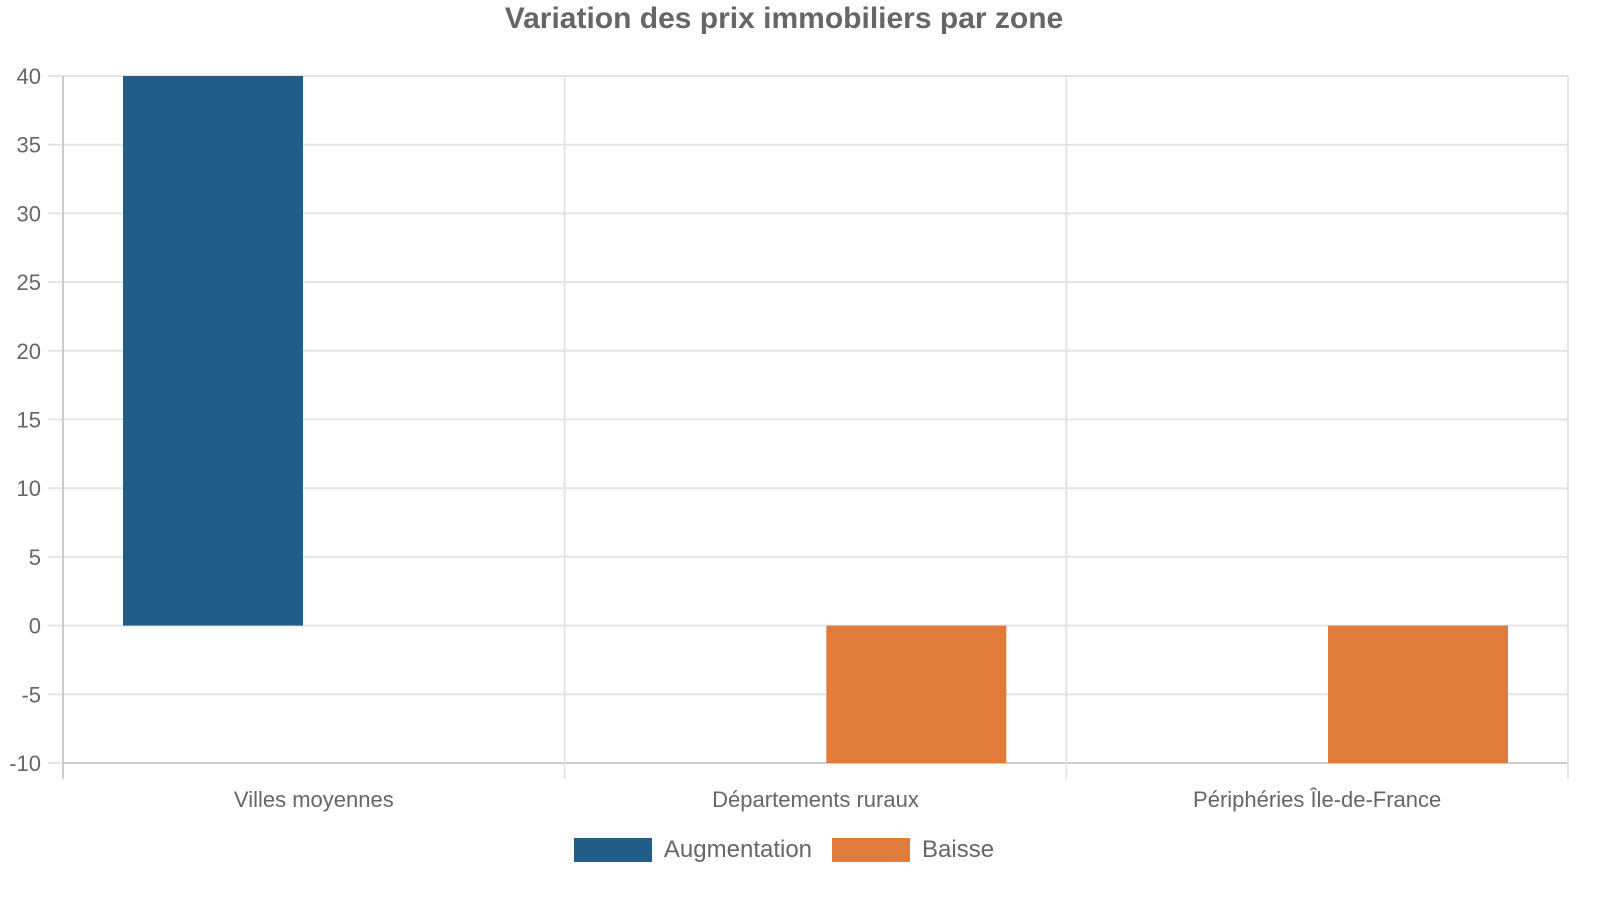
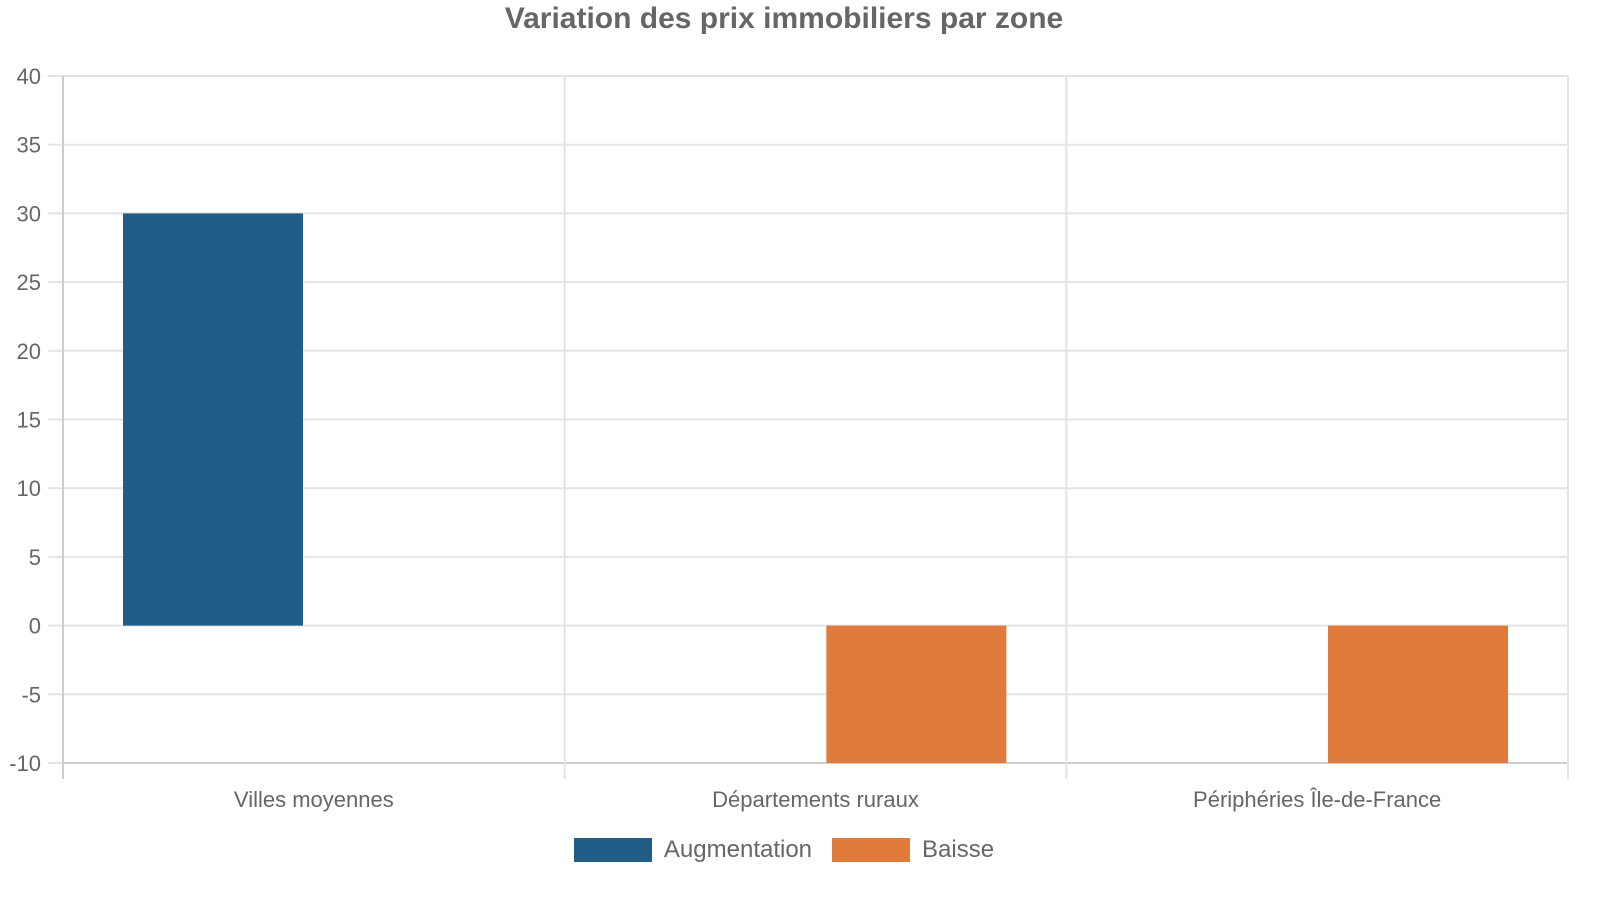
Augmentation/Villes moyennes: 40 -> 30
